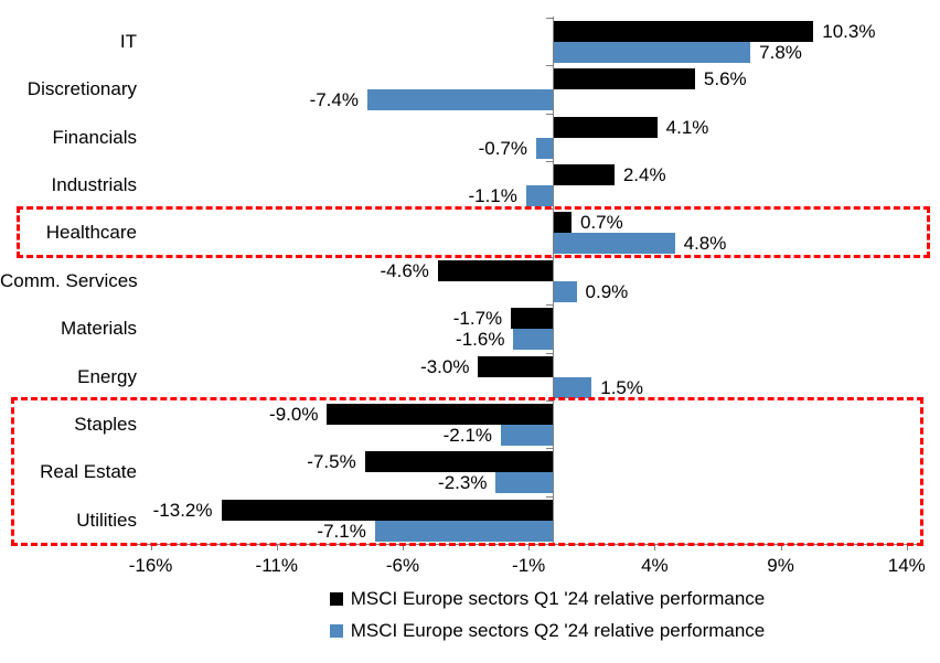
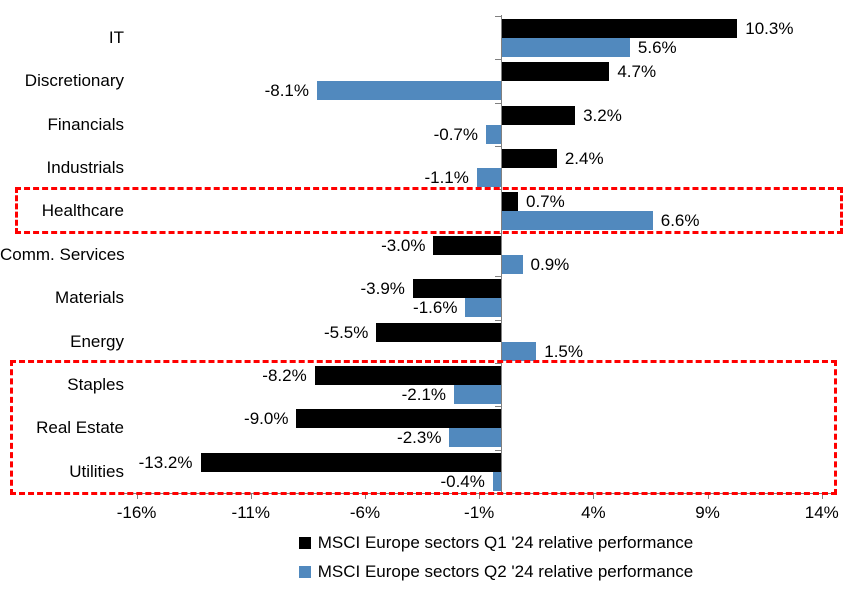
MSCI Europe sectors Q2 '24 relative performance/IT: 7.8% -> 5.6%
MSCI Europe sectors Q1 '24 relative performance/Discretionary: 5.6% -> 4.7%
MSCI Europe sectors Q2 '24 relative performance/Discretionary: -7.4% -> -8.1%
MSCI Europe sectors Q1 '24 relative performance/Financials: 4.1% -> 3.2%
MSCI Europe sectors Q2 '24 relative performance/Healthcare: 4.8% -> 6.6%
MSCI Europe sectors Q1 '24 relative performance/Comm. Services: -4.6% -> -3.0%
MSCI Europe sectors Q1 '24 relative performance/Materials: -1.7% -> -3.9%
MSCI Europe sectors Q1 '24 relative performance/Energy: -3.0% -> -5.5%
MSCI Europe sectors Q1 '24 relative performance/Staples: -9.0% -> -8.2%
MSCI Europe sectors Q1 '24 relative performance/Real Estate: -7.5% -> -9.0%
MSCI Europe sectors Q2 '24 relative performance/Utilities: -7.1% -> -0.4%
